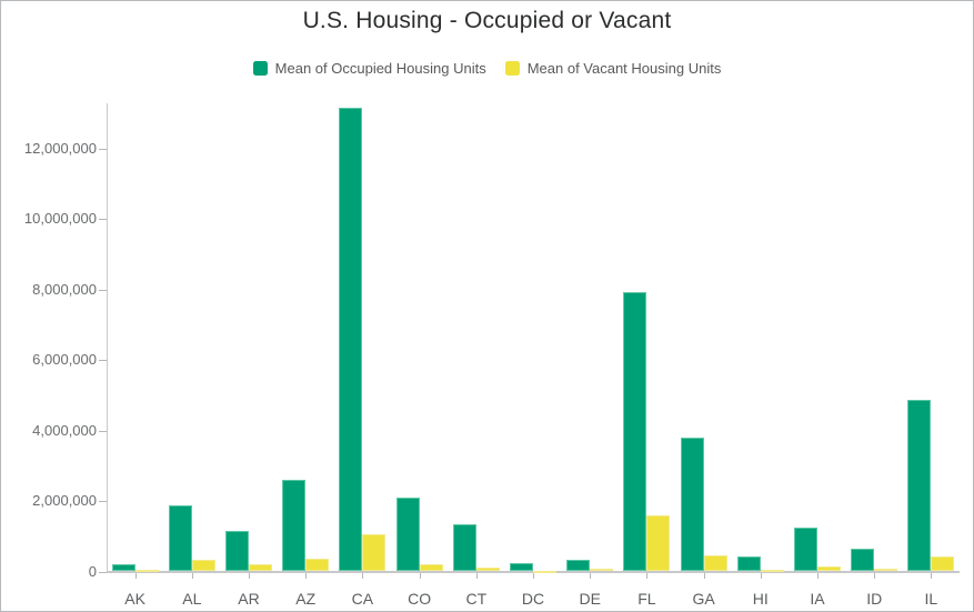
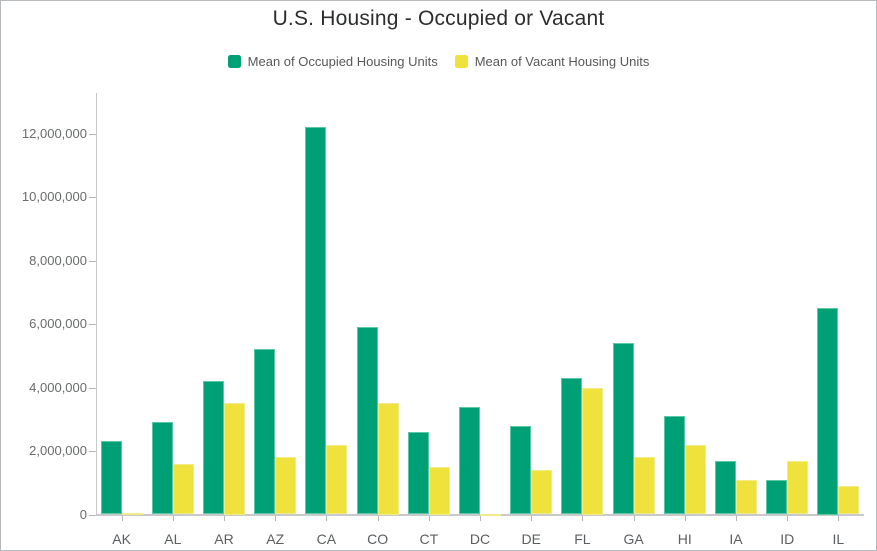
Mean of Occupied Housing Units/AK: 200000 -> 2300000
Mean of Occupied Housing Units/AL: 1900000 -> 2900000
Mean of Vacant Housing Units/AL: 300000 -> 1600000
Mean of Occupied Housing Units/AR: 1200000 -> 4200000
Mean of Vacant Housing Units/AR: 200000 -> 3500000
Mean of Occupied Housing Units/AZ: 2600000 -> 5200000
Mean of Vacant Housing Units/AZ: 400000 -> 1800000
Mean of Occupied Housing Units/CA: 13200000 -> 12200000
Mean of Vacant Housing Units/CA: 1100000 -> 2200000
Mean of Occupied Housing Units/CO: 2100000 -> 5900000
Mean of Vacant Housing Units/CO: 200000 -> 3500000
Mean of Occupied Housing Units/CT: 1400000 -> 2600000
Mean of Vacant Housing Units/CT: 100000 -> 1500000
Mean of Occupied Housing Units/DC: 200000 -> 3400000
Mean of Occupied Housing Units/DE: 300000 -> 2800000
Mean of Vacant Housing Units/DE: 100000 -> 1400000
Mean of Occupied Housing Units/FL: 7900000 -> 4300000
Mean of Vacant Housing Units/FL: 1600000 -> 4000000
Mean of Occupied Housing Units/GA: 3800000 -> 5400000
Mean of Vacant Housing Units/GA: 500000 -> 1800000
Mean of Occupied Housing Units/HI: 400000 -> 3100000
Mean of Vacant Housing Units/HI: 100000 -> 2200000
Mean of Occupied Housing Units/IA: 1200000 -> 1700000
Mean of Vacant Housing Units/IA: 100000 -> 1100000
Mean of Occupied Housing Units/ID: 600000 -> 1100000
Mean of Vacant Housing Units/ID: 100000 -> 1700000
Mean of Occupied Housing Units/IL: 4900000 -> 6500000
Mean of Vacant Housing Units/IL: 400000 -> 900000
